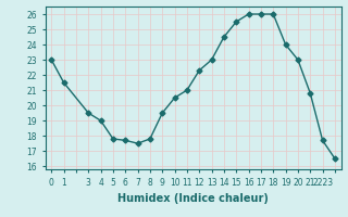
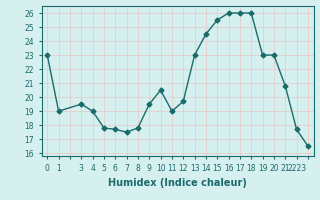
1: 21.5 -> 19.0
11: 21.0 -> 19.0
12: 22.3 -> 19.7
19: 24.0 -> 23.0
